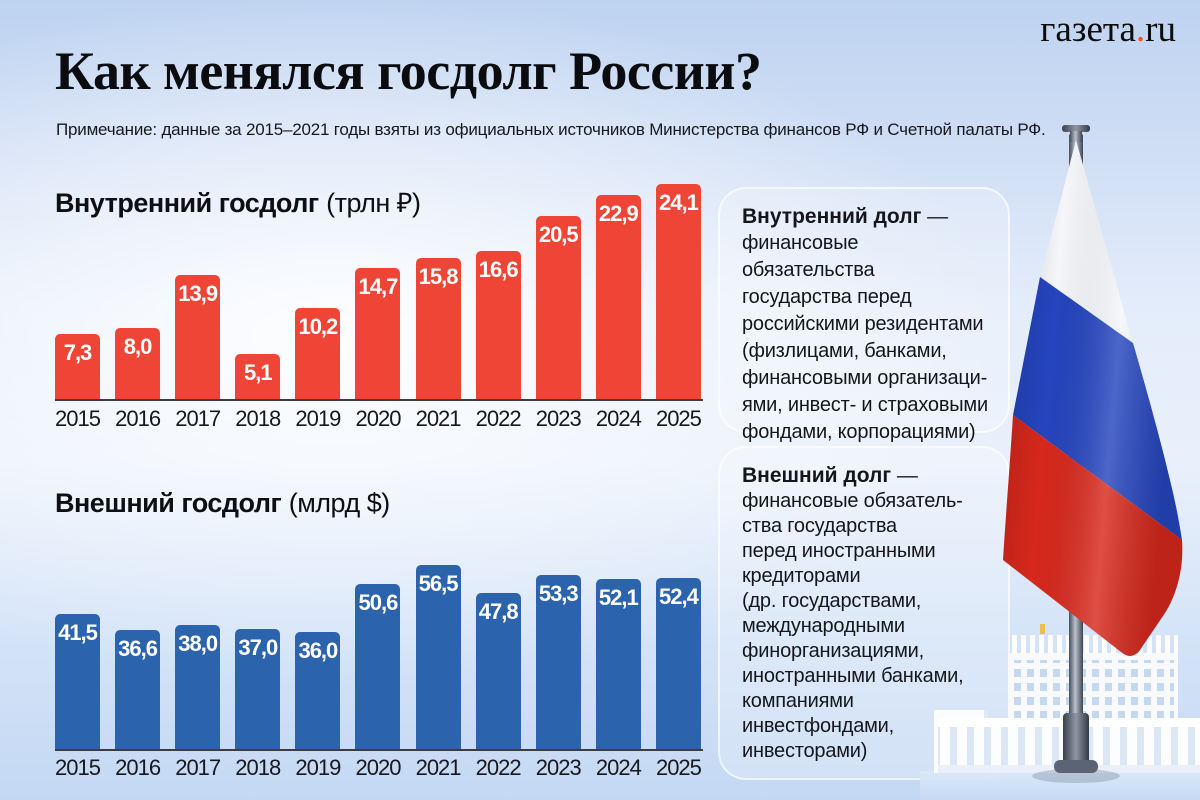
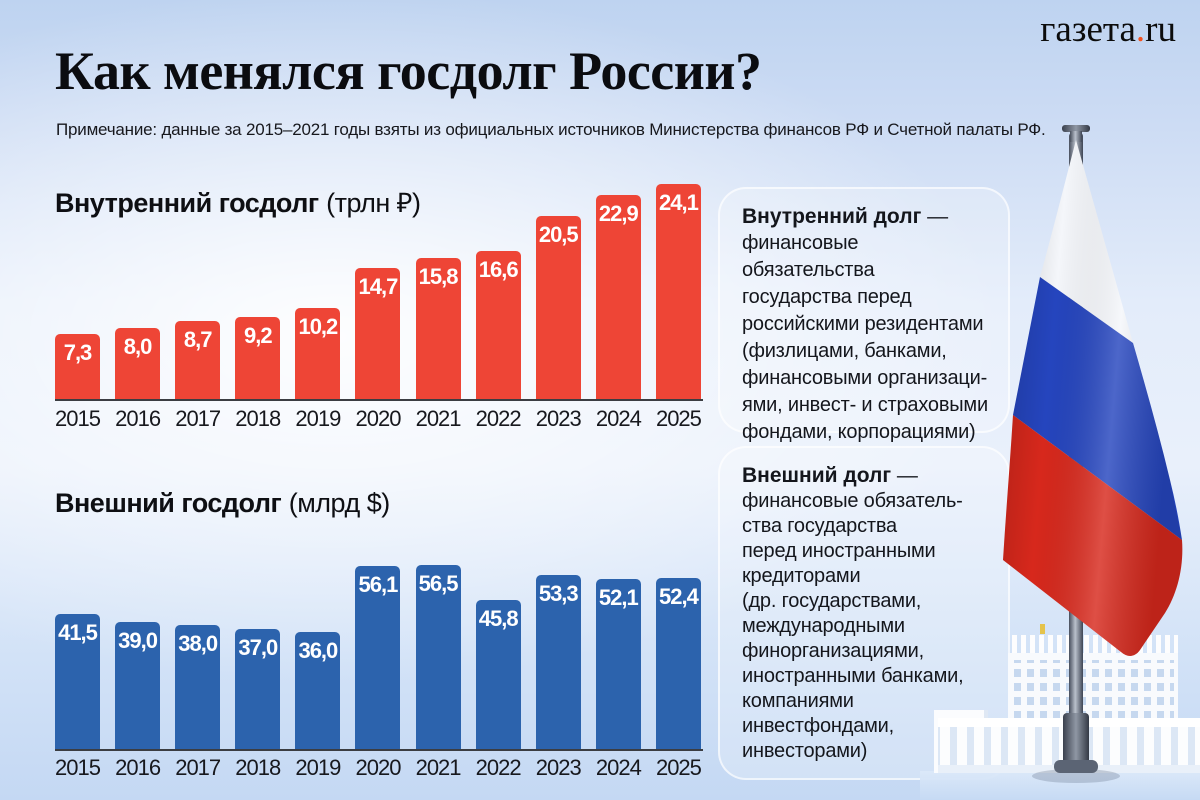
Внутренний госдолг/2017: 13,9 -> 8,7
Внутренний госдолг/2018: 5,1 -> 9,2
Внешний госдолг/2016: 36,6 -> 39,0
Внешний госдолг/2020: 50,6 -> 56,1
Внешний госдолг/2022: 47,8 -> 45,8
